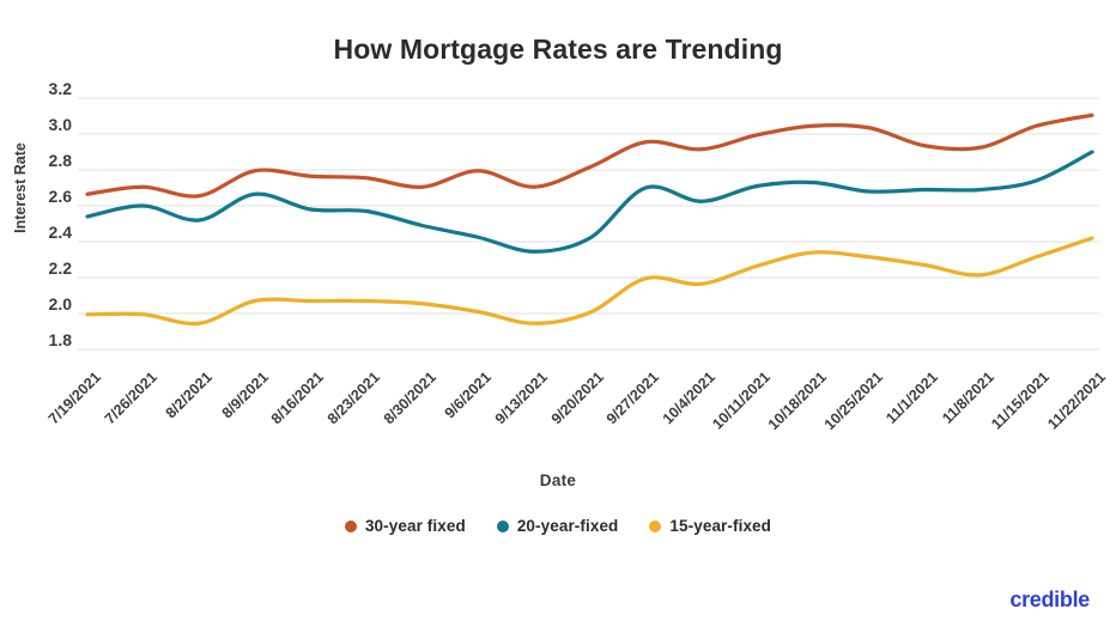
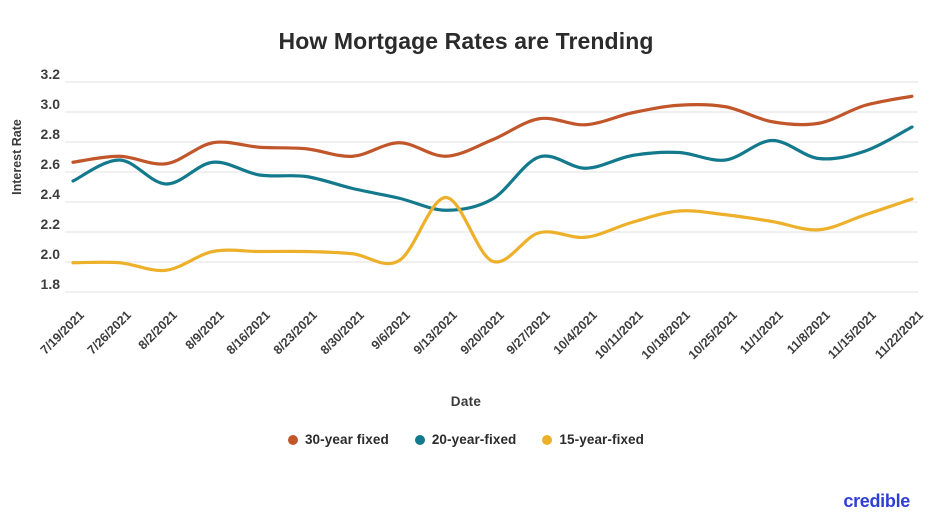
20-year-fixed/7/26/2021: 2.60 -> 2.68
15-year-fixed/9/13/2021: 1.95 -> 2.43
20-year-fixed/11/1/2021: 2.69 -> 2.81
